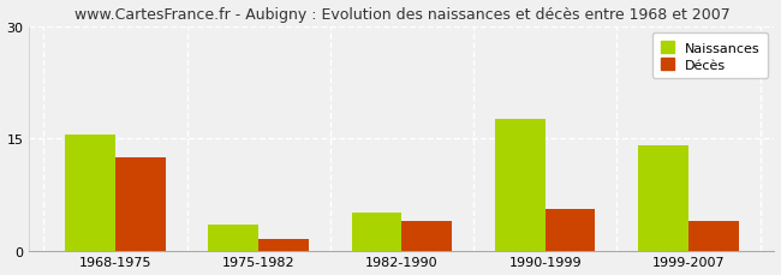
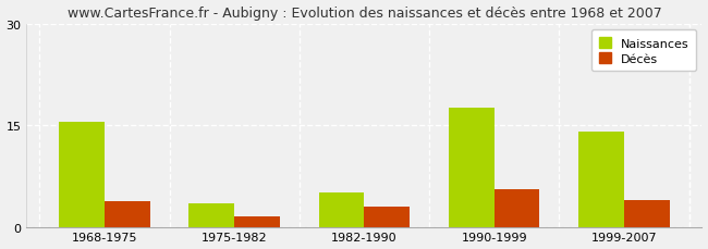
Décès/1968-1975: 12.5 -> 3.8
Décès/1982-1990: 4.0 -> 3.0
